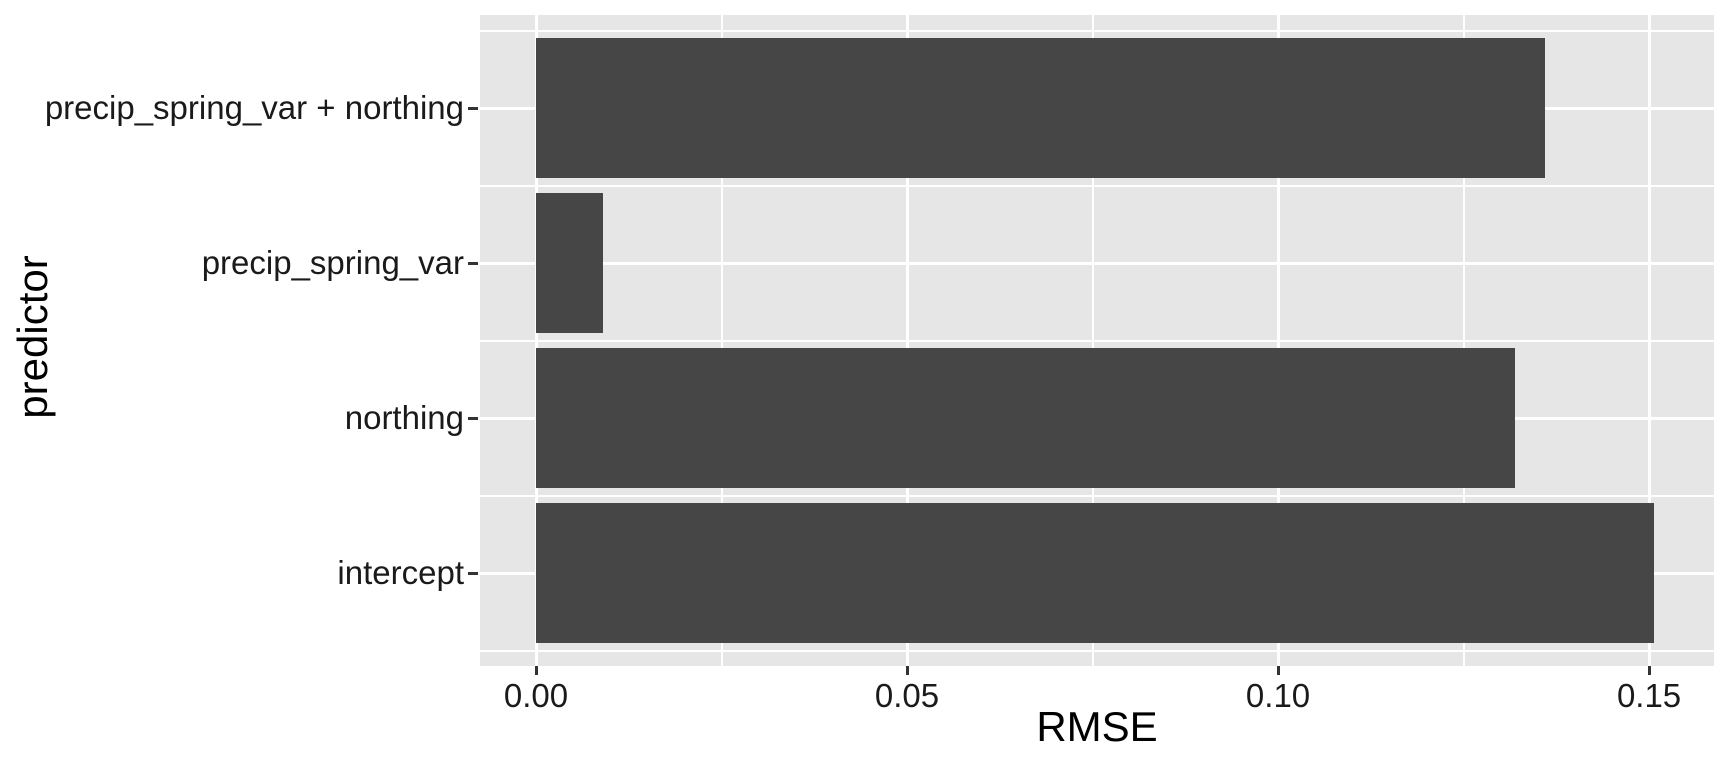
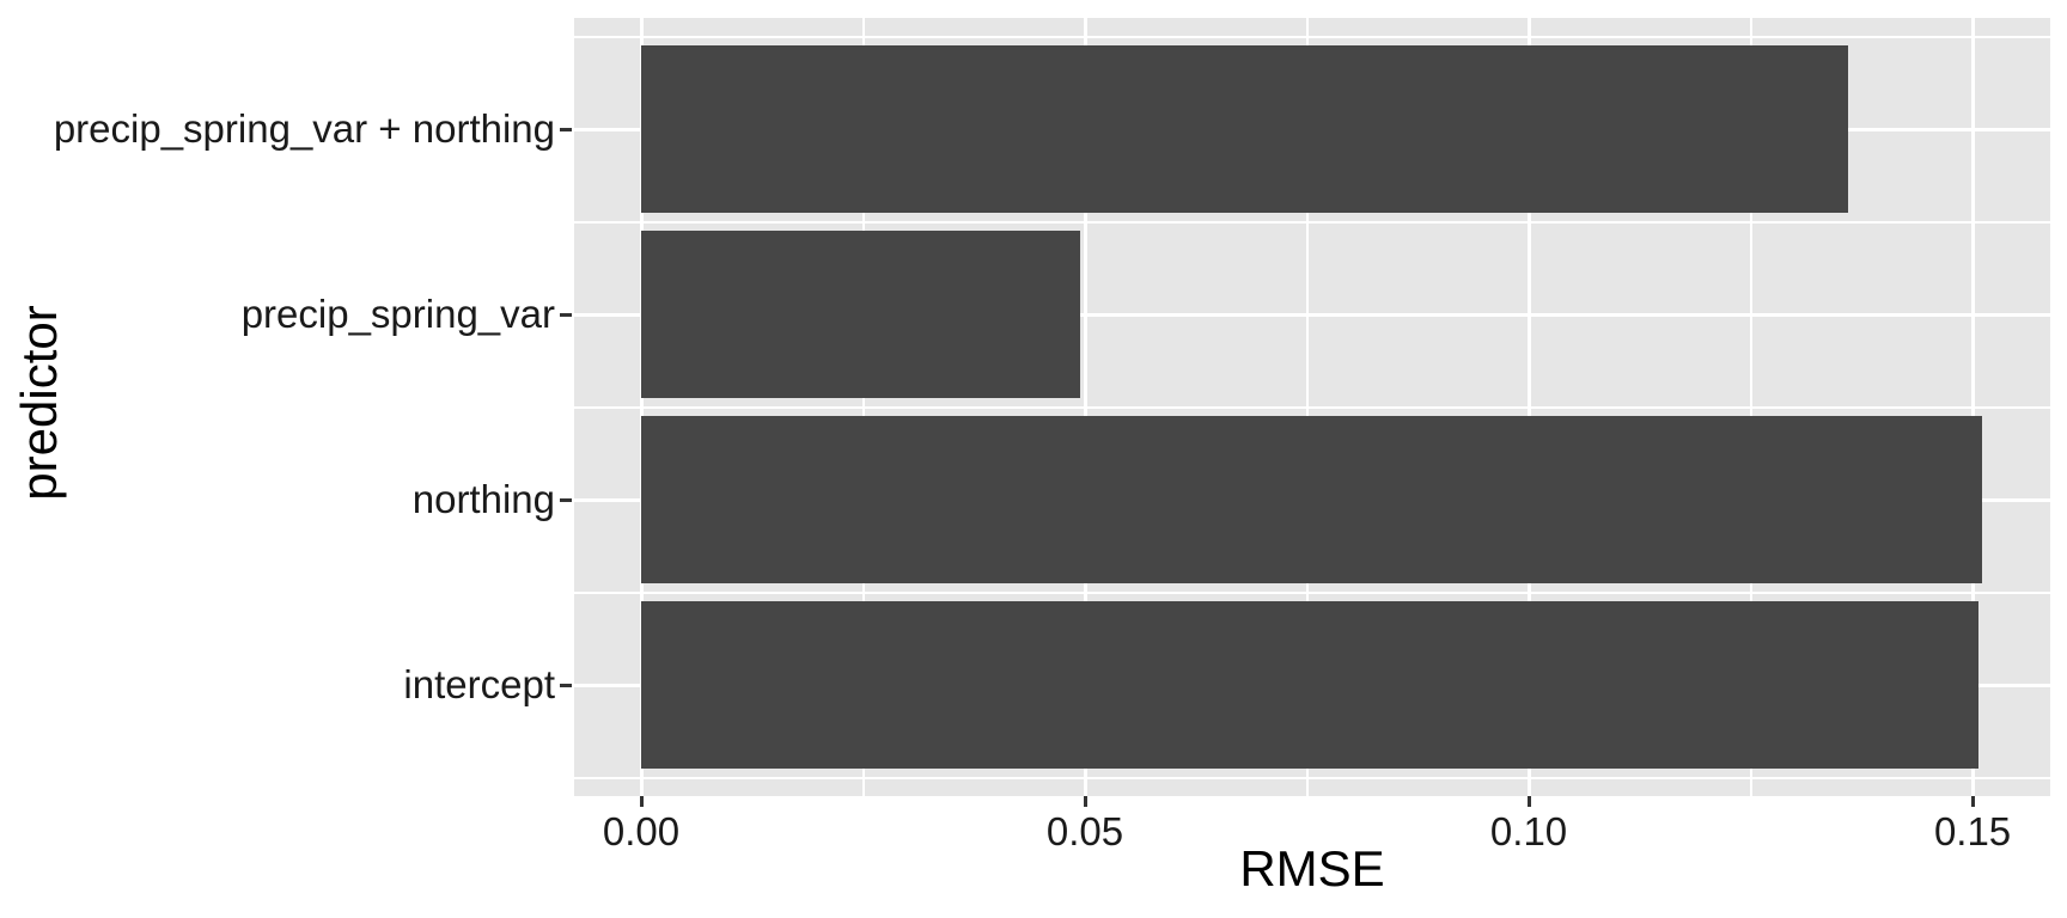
precip_spring_var: 0.009 -> 0.049
northing: 0.132 -> 0.151
